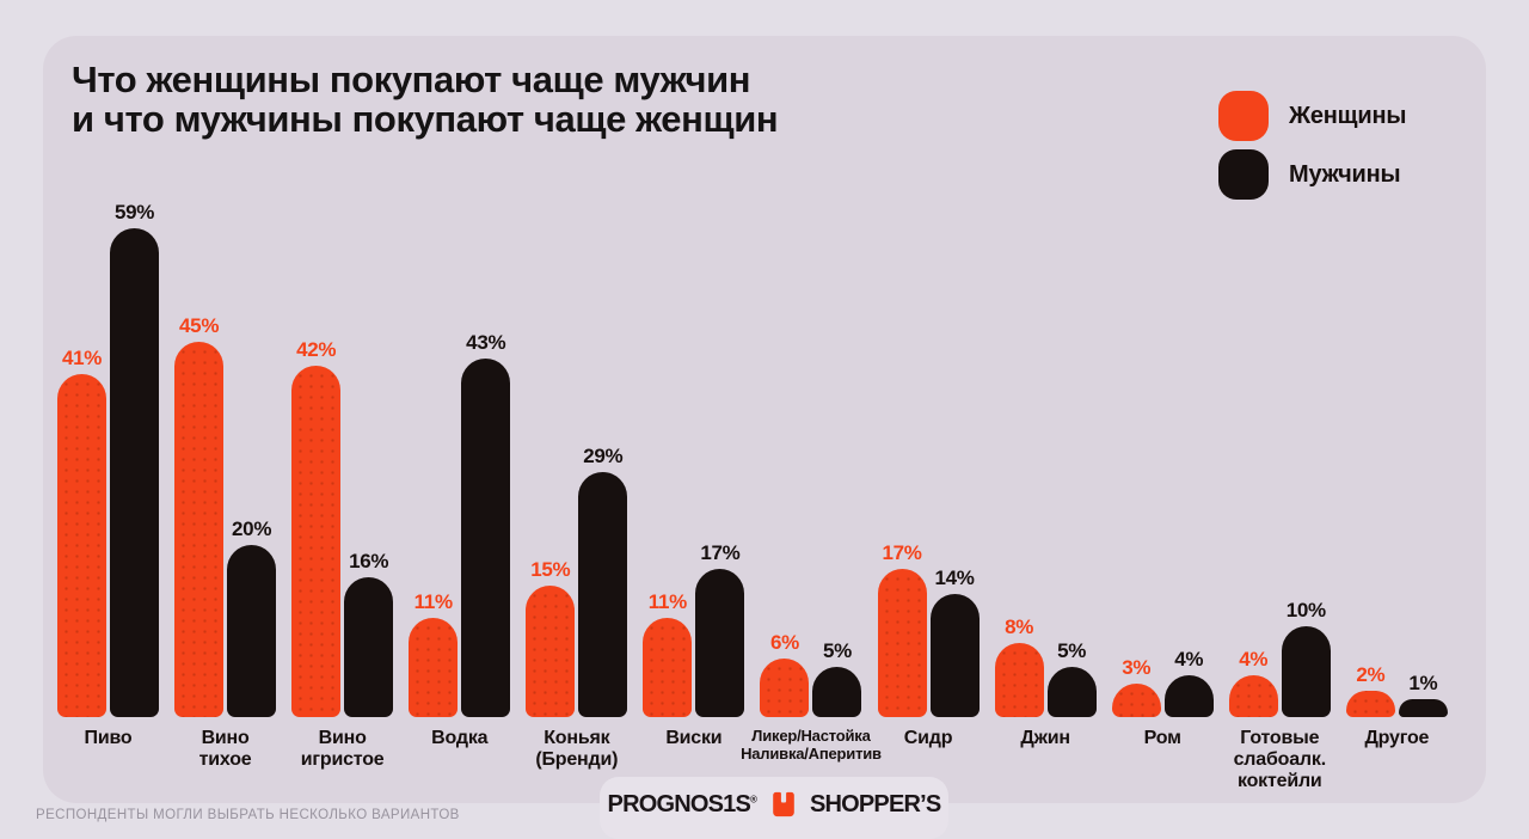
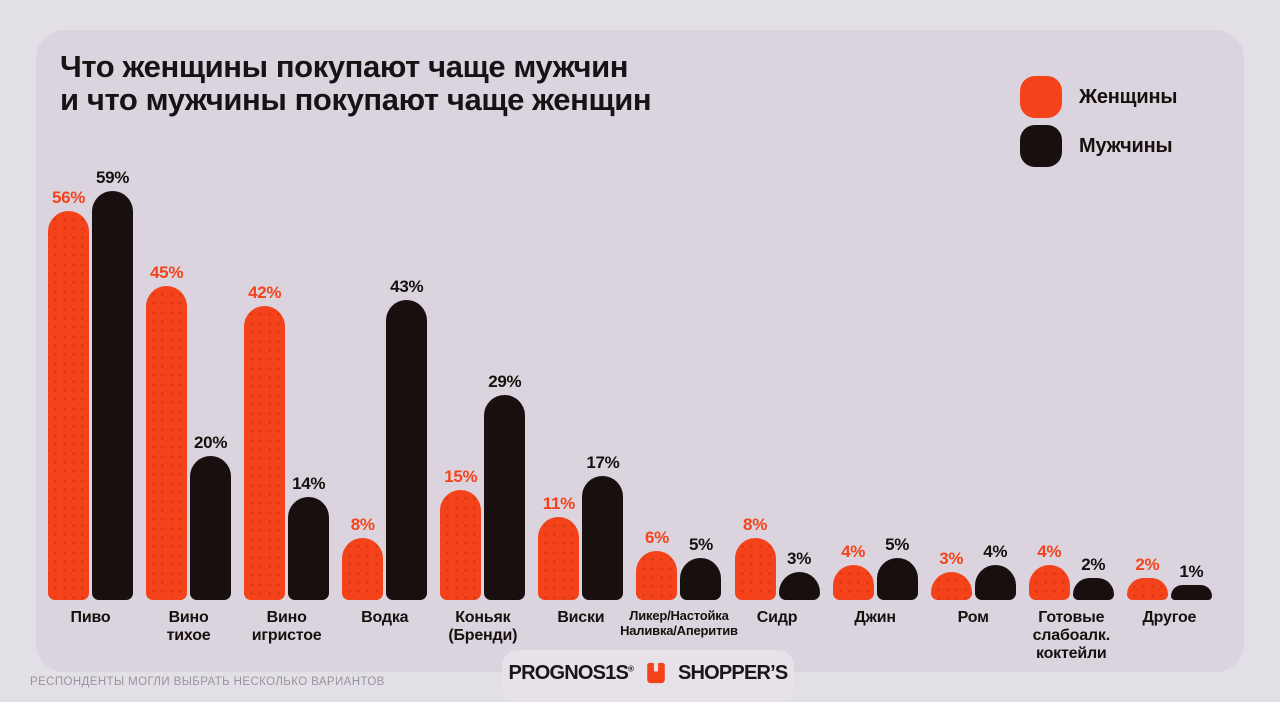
Женщины/Пиво: 41% -> 56%
Мужчины/Вино игристое: 16% -> 14%
Женщины/Водка: 11% -> 8%
Женщины/Сидр: 17% -> 8%
Мужчины/Сидр: 14% -> 3%
Женщины/Джин: 8% -> 4%
Мужчины/Готовые слабоалк. коктейли: 10% -> 2%
